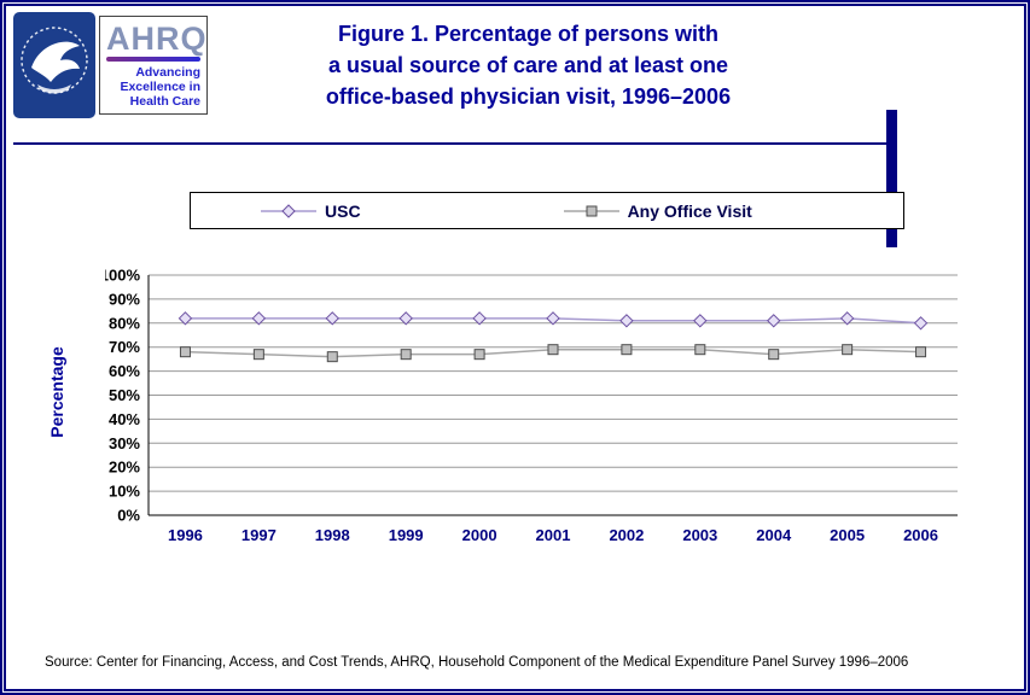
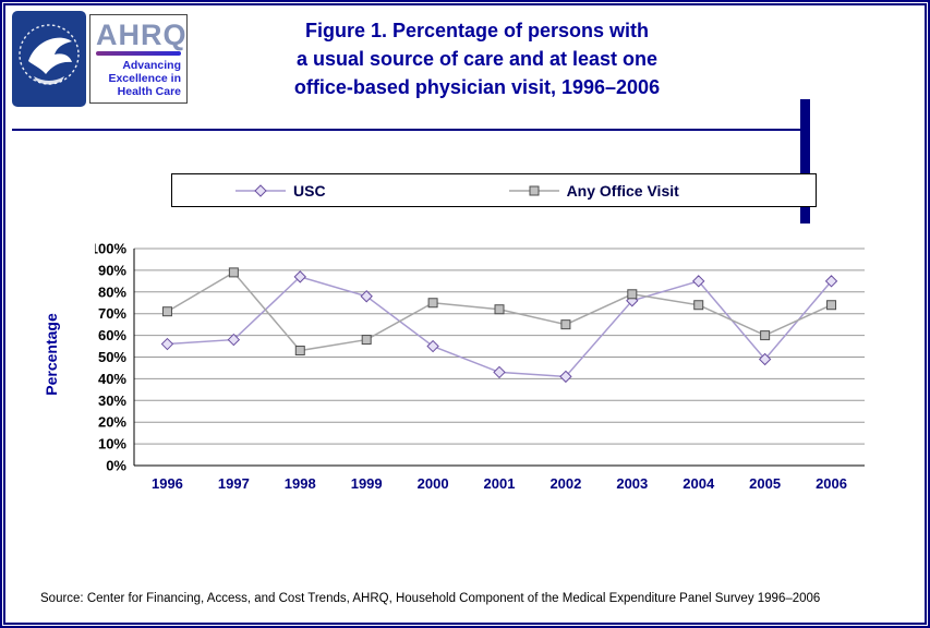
USC/1996: 82% -> 56%
Any Office Visit/1996: 68% -> 71%
USC/1997: 82% -> 58%
Any Office Visit/1997: 67% -> 89%
USC/1998: 82% -> 87%
Any Office Visit/1998: 66% -> 53%
USC/1999: 82% -> 78%
Any Office Visit/1999: 67% -> 58%
USC/2000: 82% -> 55%
Any Office Visit/2000: 67% -> 75%
USC/2001: 82% -> 43%
Any Office Visit/2001: 69% -> 72%
USC/2002: 81% -> 41%
Any Office Visit/2002: 69% -> 65%
USC/2003: 81% -> 76%
Any Office Visit/2003: 69% -> 79%
USC/2004: 81% -> 85%
Any Office Visit/2004: 67% -> 74%
USC/2005: 82% -> 49%
Any Office Visit/2005: 69% -> 60%
USC/2006: 80% -> 85%
Any Office Visit/2006: 68% -> 74%
